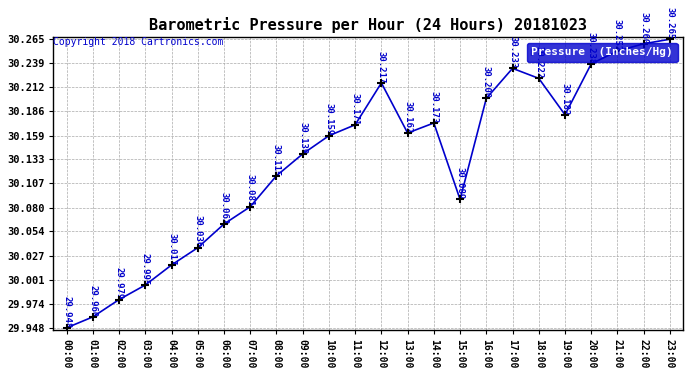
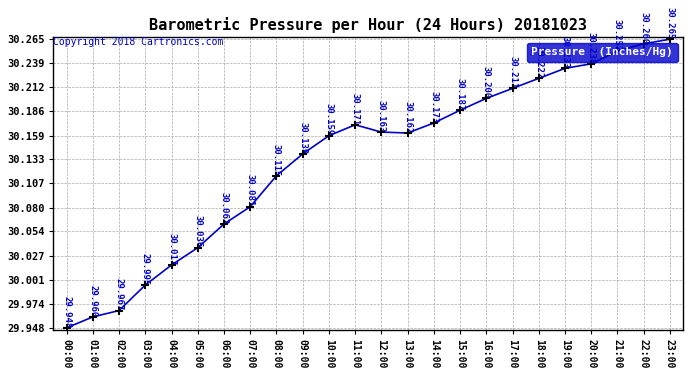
02:00: 29.979 -> 29.967
12:00: 30.217 -> 30.163
15:00: 30.089 -> 30.187
17:00: 30.233 -> 30.211
19:00: 30.182 -> 30.233
